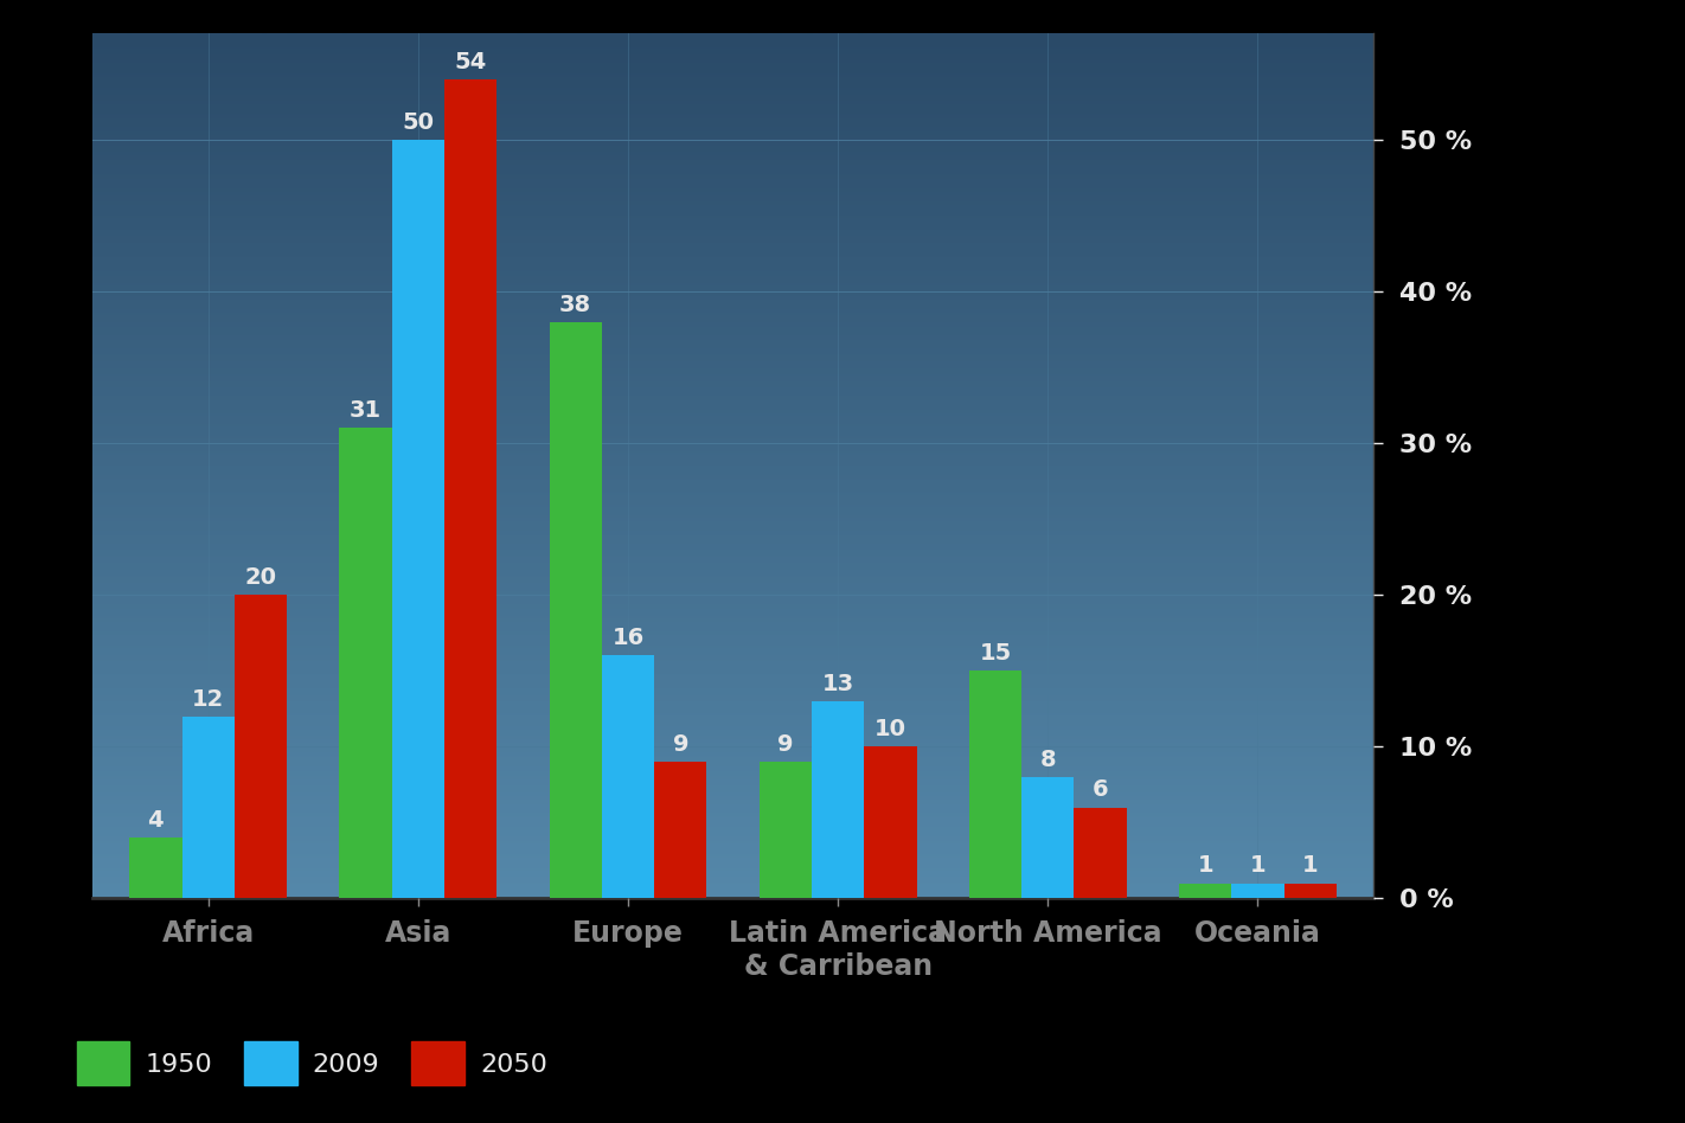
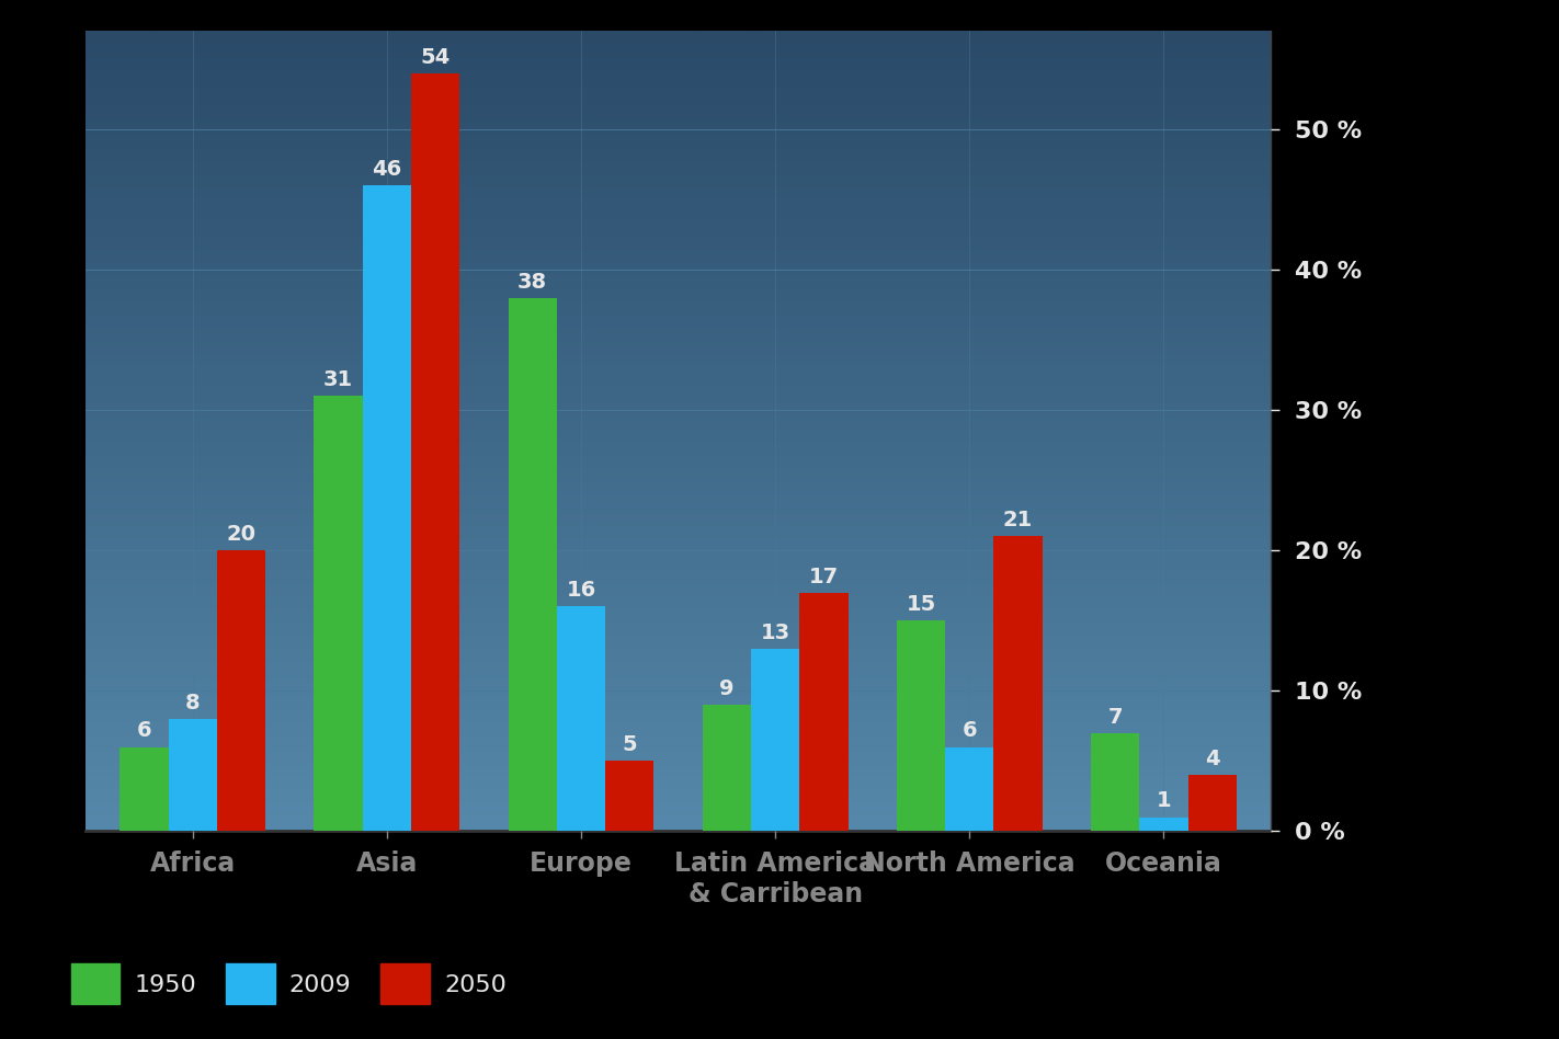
1950/Africa: 4 -> 6
2009/Africa: 12 -> 8
2009/Asia: 50 -> 46
2050/Europe: 9 -> 5
2050/Latin America & Carribean: 10 -> 17
2009/North America: 8 -> 6
2050/North America: 6 -> 21
1950/Oceania: 1 -> 7
2050/Oceania: 1 -> 4
